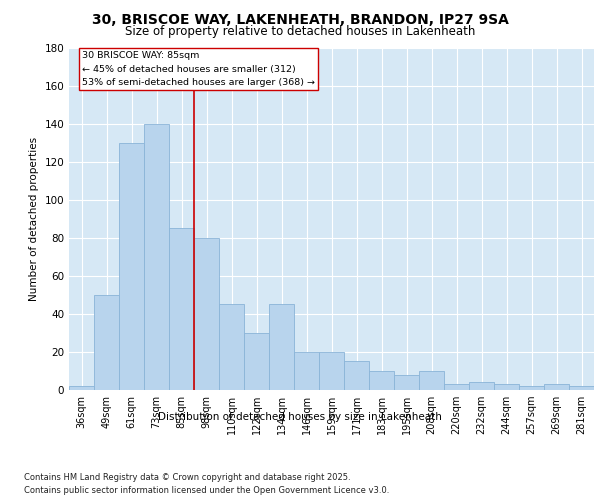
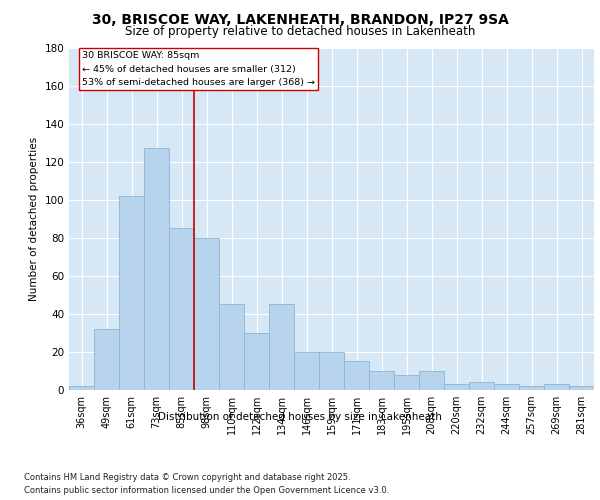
49sqm: 50 -> 32
61sqm: 130 -> 102
73sqm: 140 -> 127
